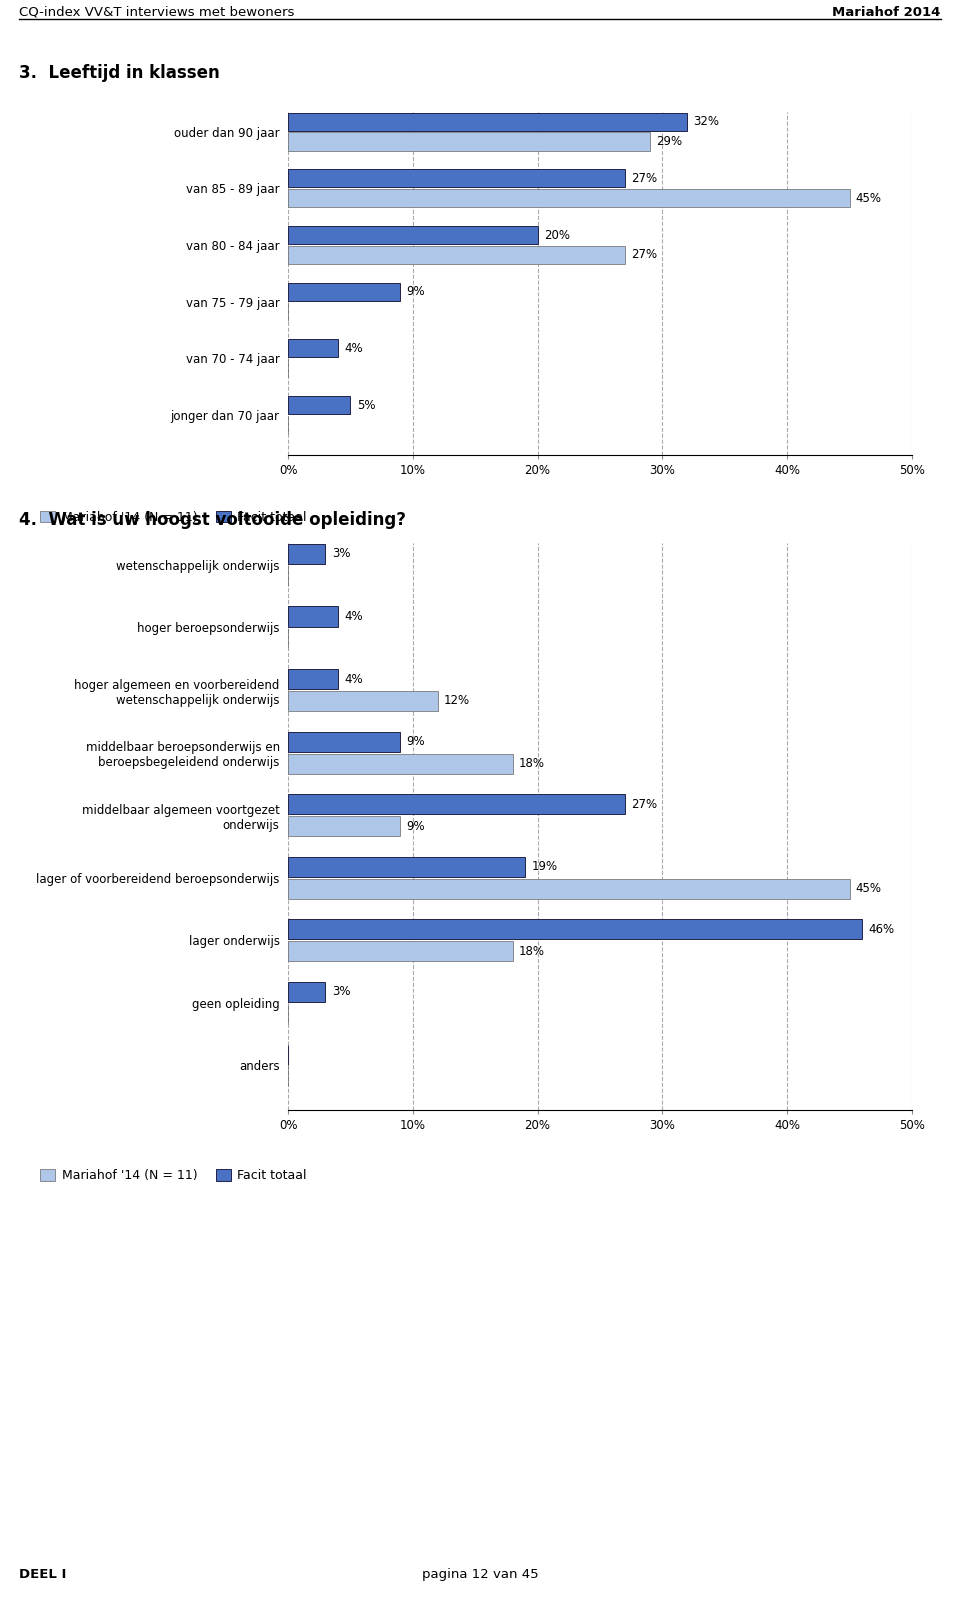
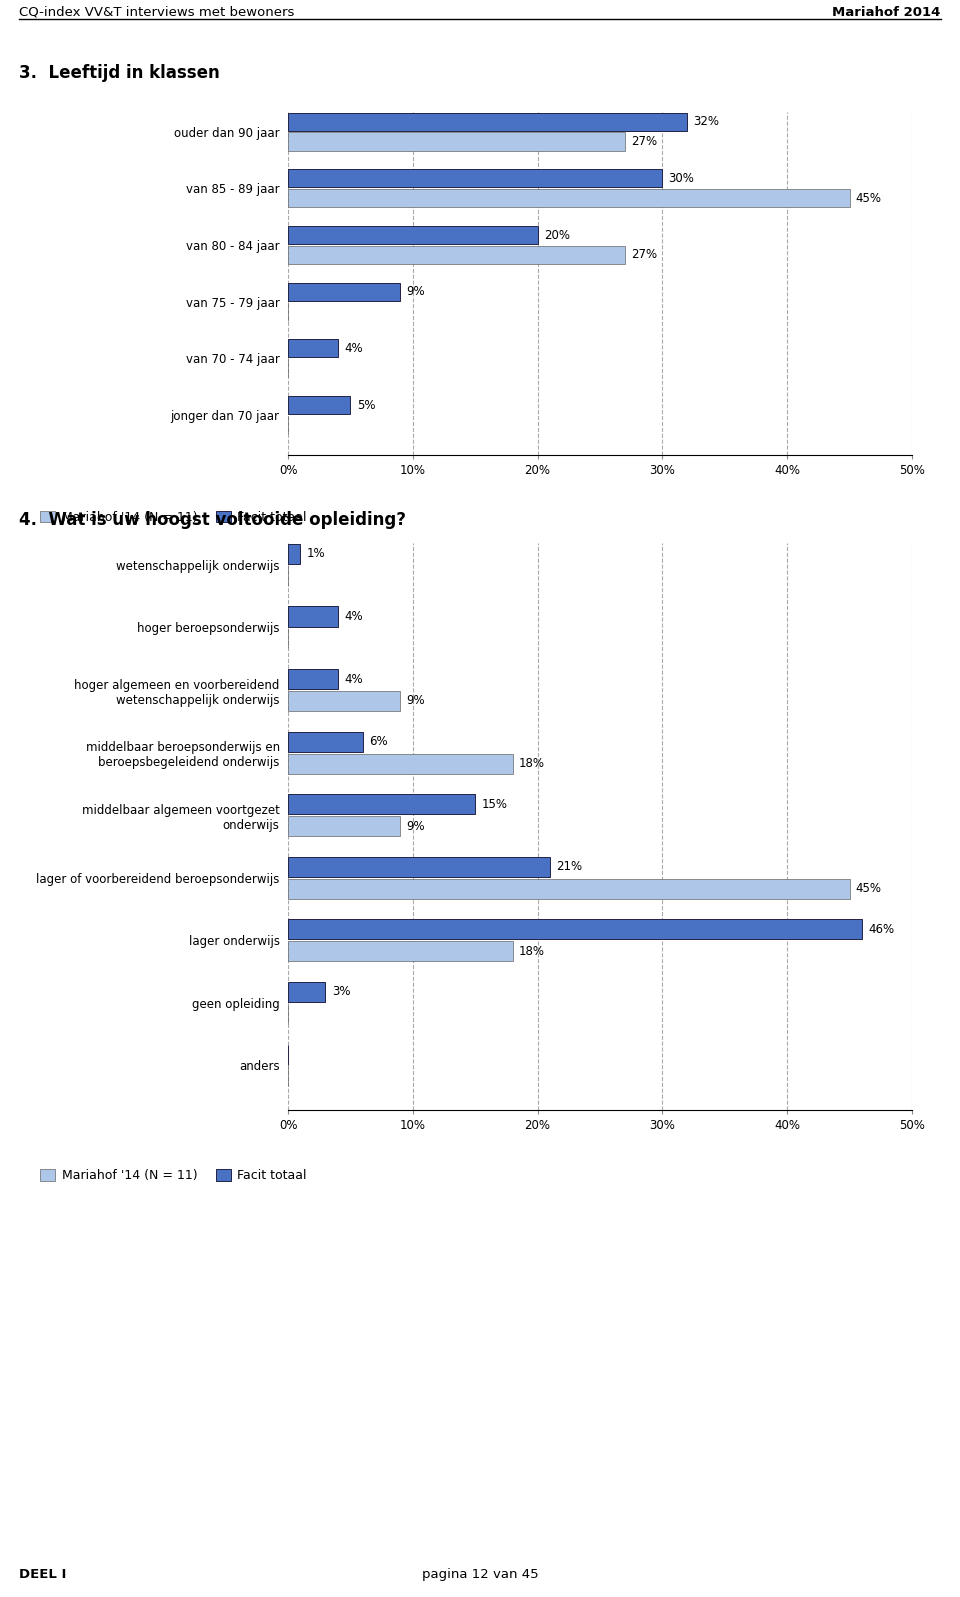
Mariahof '14 (N = 11)/ouder dan 90 jaar: 29% -> 27%
Facit totaal/van 85 - 89 jaar: 27% -> 30%
Facit totaal/wetenschappelijk onderwijs: 3% -> 1%
Mariahof '14 (N = 11)/hoger algemeen en voorbereidend wetenschappelijk onderwijs: 12% -> 9%
Facit totaal/middelbaar beroepsonderwijs en beroepsbegeleidend onderwijs: 9% -> 6%
Facit totaal/middelbaar algemeen voortgezet onderwijs: 27% -> 15%
Facit totaal/lager of voorbereidend beroepsonderwijs: 19% -> 21%
